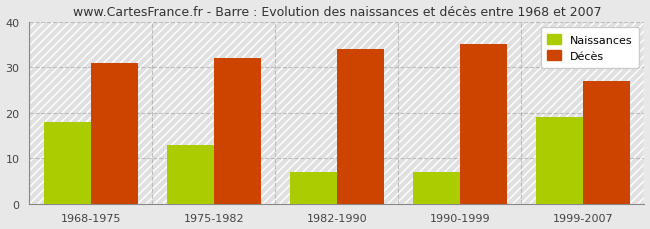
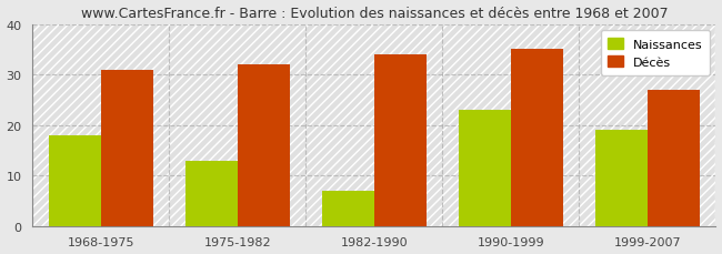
Naissances/1990-1999: 7 -> 23
